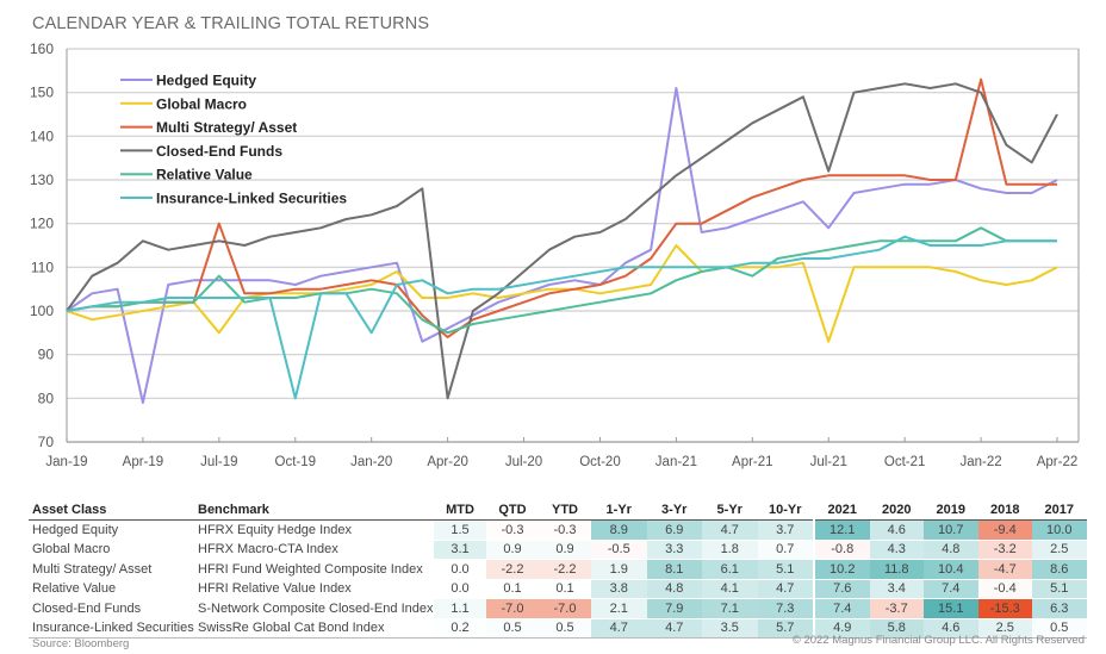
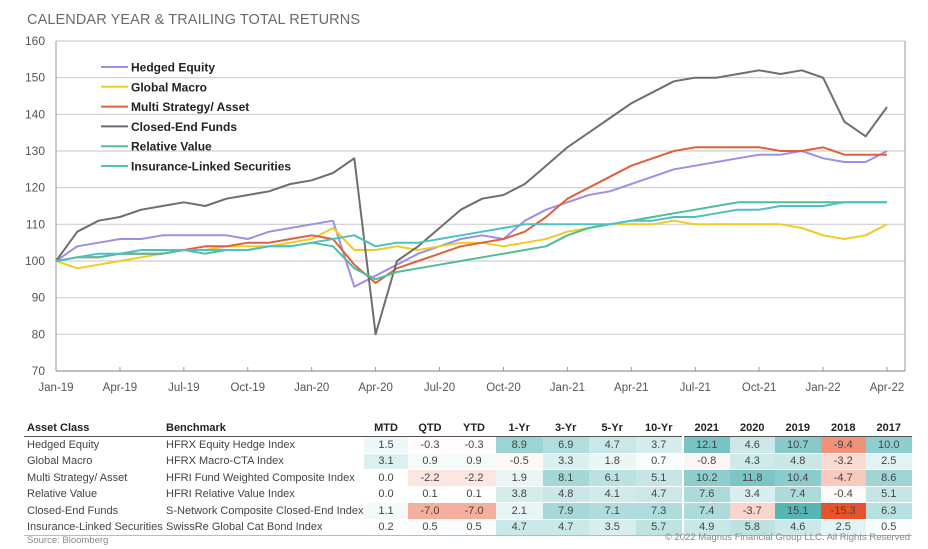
Hedged Equity/Apr-19: 79 -> 106
Closed-End Funds/Apr-19: 116 -> 112
Global Macro/Jul-19: 95 -> 103
Multi Strategy/ Asset/Jul-19: 120 -> 103
Relative Value/Jul-19: 108 -> 103
Insurance-Linked Securities/Oct-19: 80 -> 103
Insurance-Linked Securities/Jan-20: 95 -> 105
Hedged Equity/Jan-21: 151 -> 116
Global Macro/Jan-21: 115 -> 108
Multi Strategy/ Asset/Jan-21: 120 -> 117
Relative Value/Apr-21: 108 -> 111
Hedged Equity/Jul-21: 119 -> 126
Global Macro/Jul-21: 93 -> 110
Closed-End Funds/Jul-21: 132 -> 150
Insurance-Linked Securities/Oct-21: 117 -> 114
Multi Strategy/ Asset/Jan-22: 153 -> 131
Relative Value/Jan-22: 119 -> 116
Closed-End Funds/Apr-22: 145 -> 142
